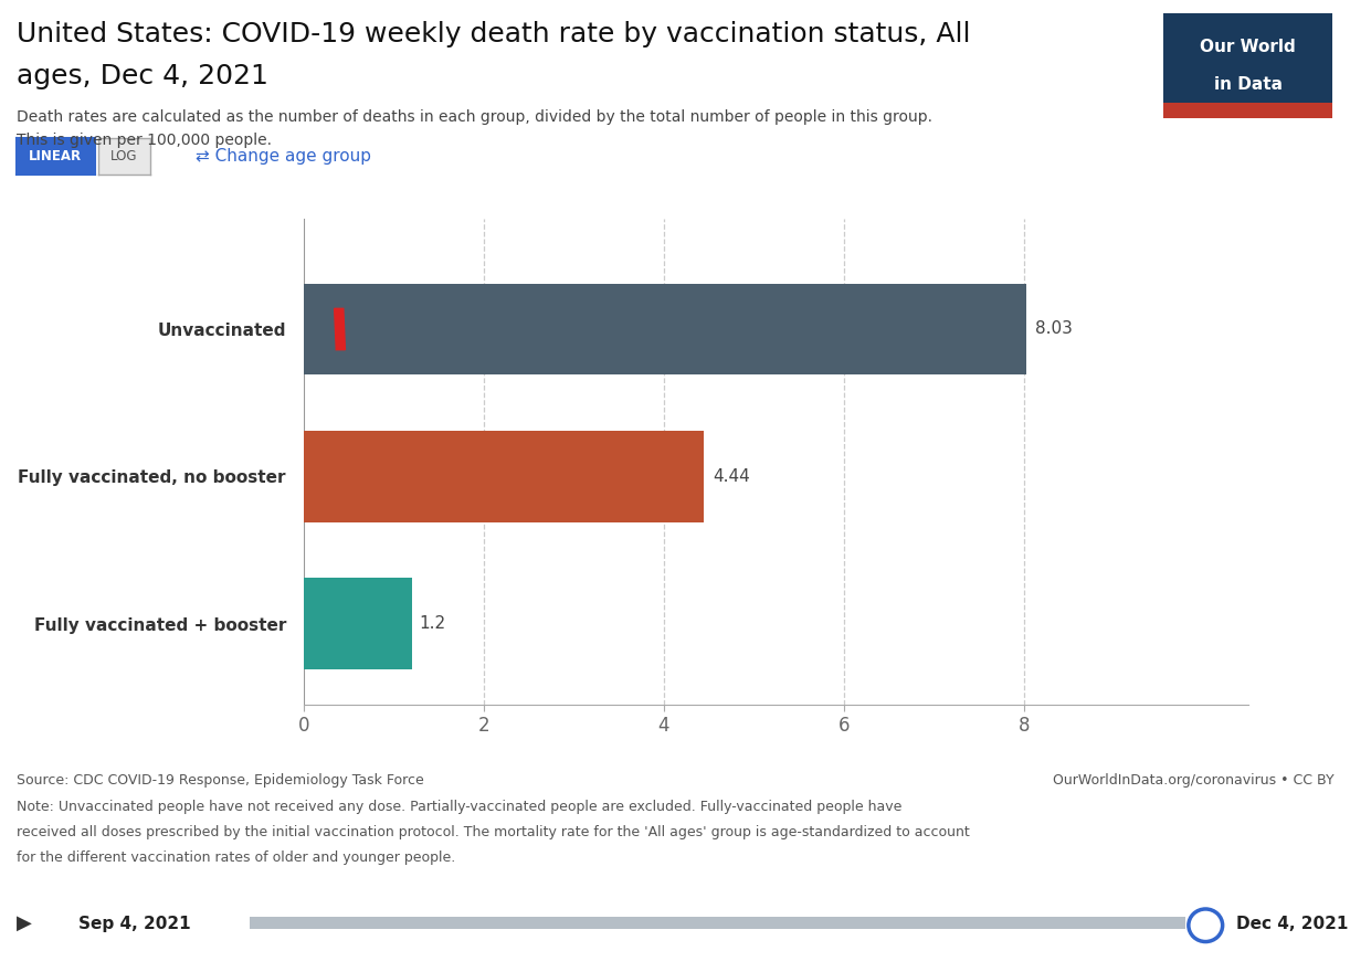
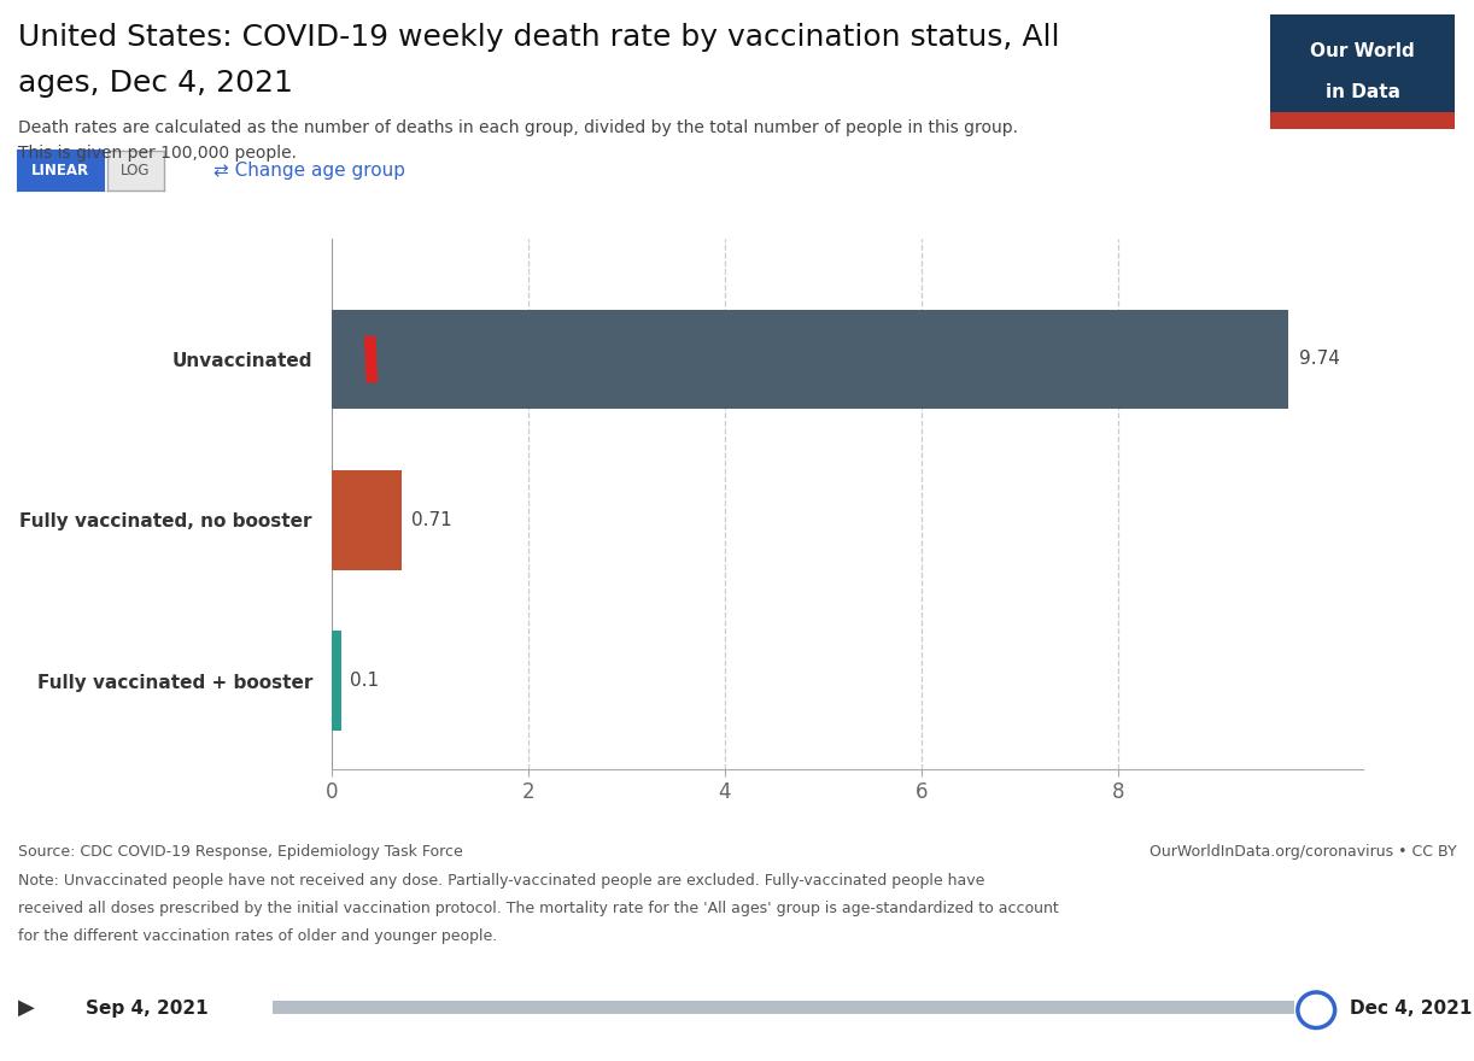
Unvaccinated: 8.03 -> 9.74
Fully vaccinated, no booster: 4.44 -> 0.71
Fully vaccinated + booster: 1.2 -> 0.1
